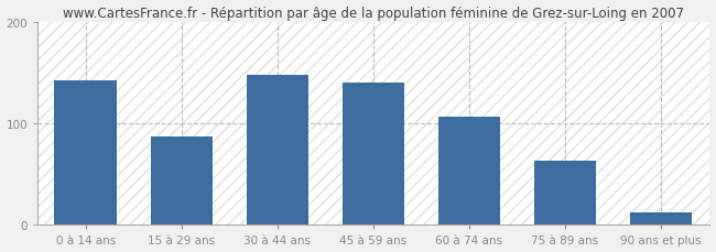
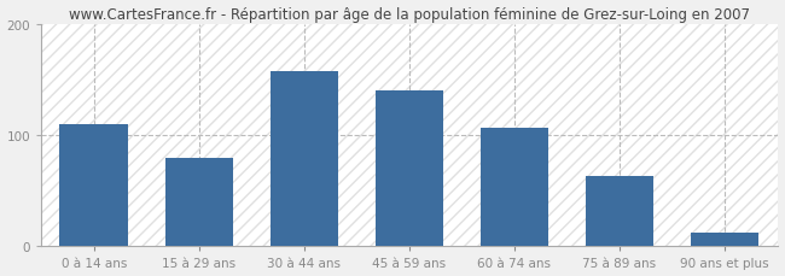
0 à 14 ans: 143 -> 110
15 à 29 ans: 87 -> 80
30 à 44 ans: 148 -> 158
